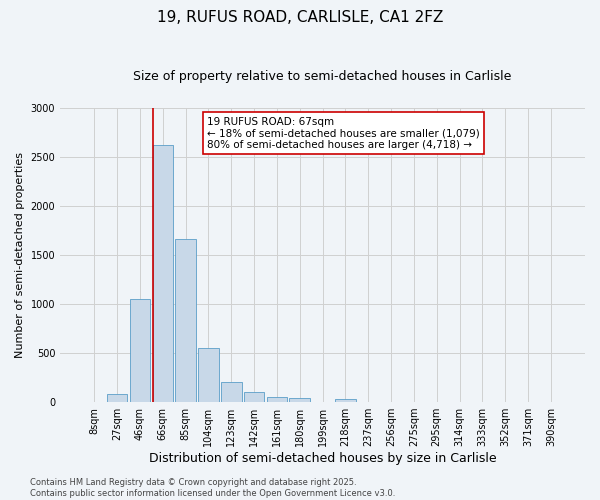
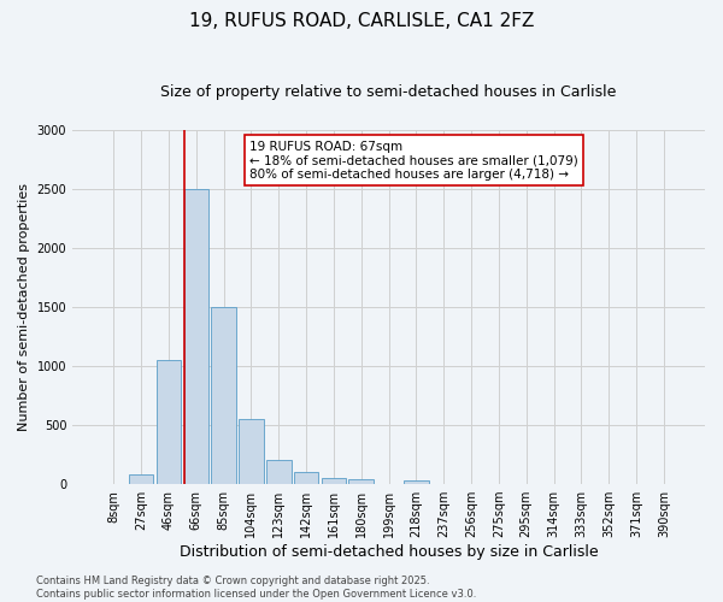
66sqm: 2620 -> 2500
85sqm: 1660 -> 1500
